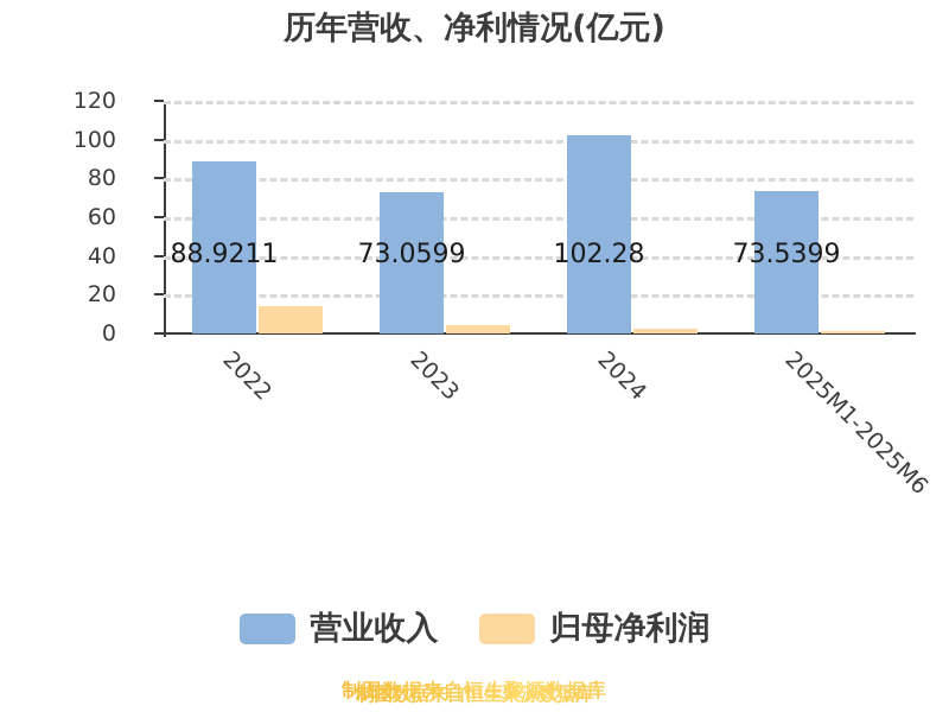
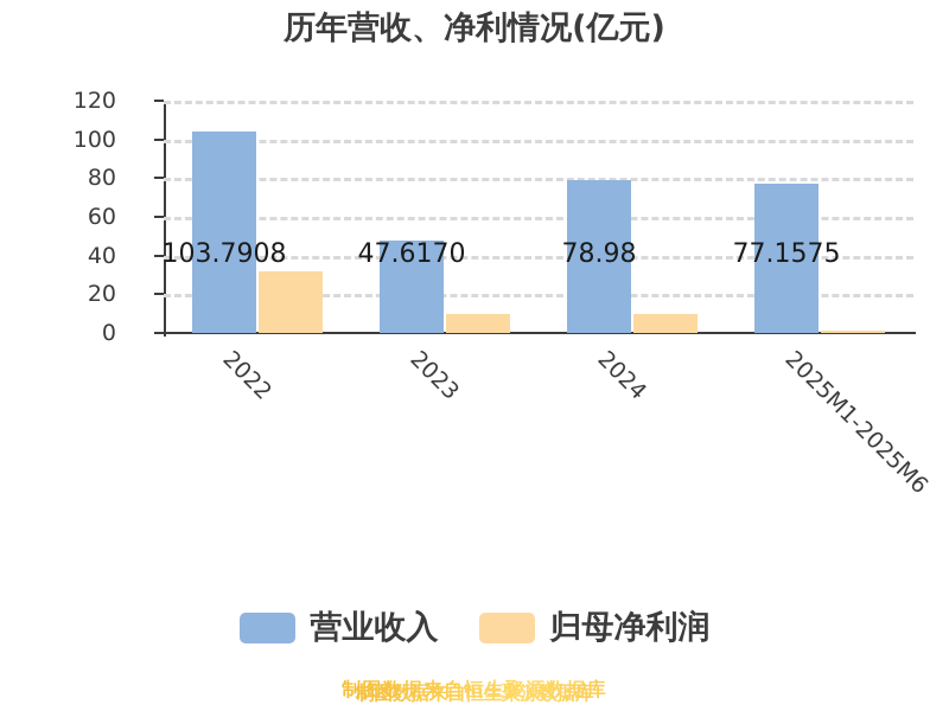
营业收入/2022: 88.9211 -> 103.7908
归母净利润/2022: 14 -> 32
营业收入/2023: 73.0599 -> 47.6170
归母净利润/2023: 4 -> 10
营业收入/2024: 102.28 -> 78.98
归母净利润/2024: 2 -> 10
营业收入/2025M1-2025M6: 73.5399 -> 77.1575
